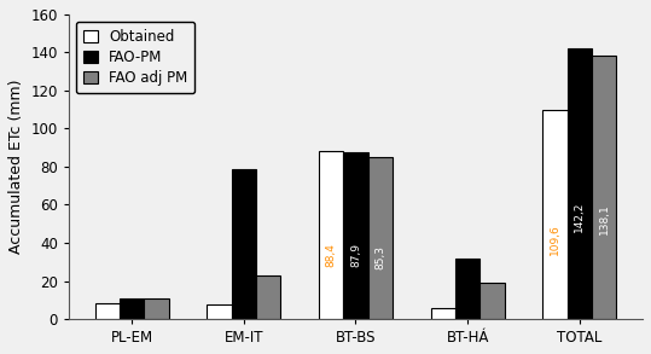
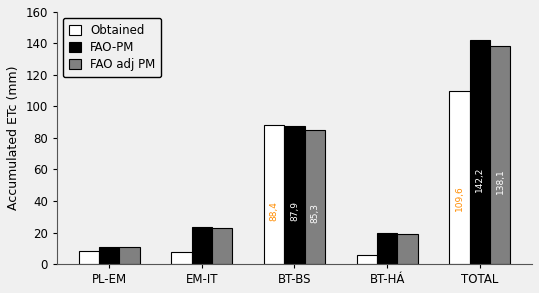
FAO-PM/EM-IT: 79 -> 24
FAO-PM/BT-HÁ: 32 -> 20
